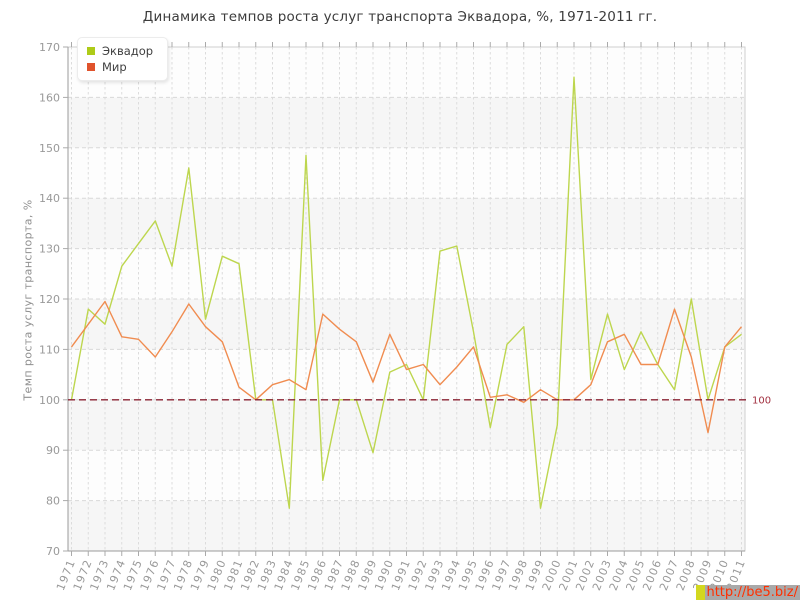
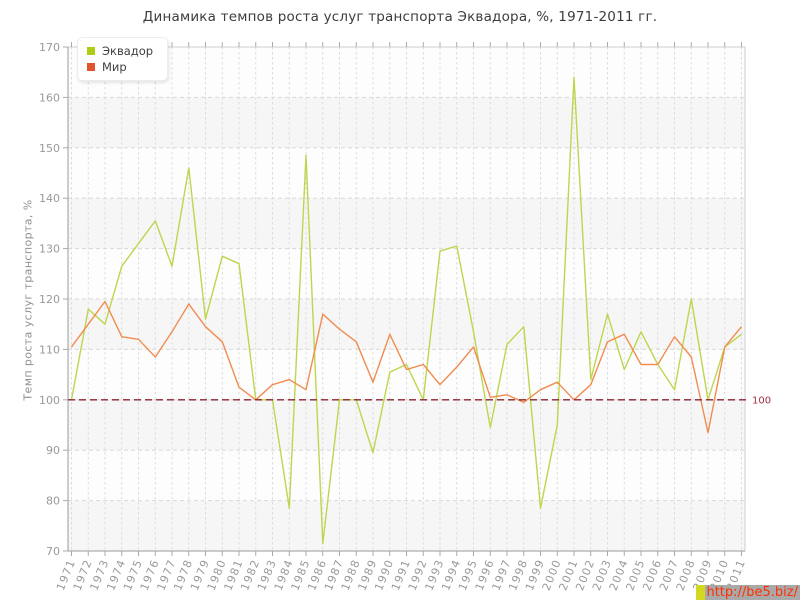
Эквадор/1986: 84 -> 72
Мир/2000: 100 -> 104
Мир/2007: 118 -> 112
